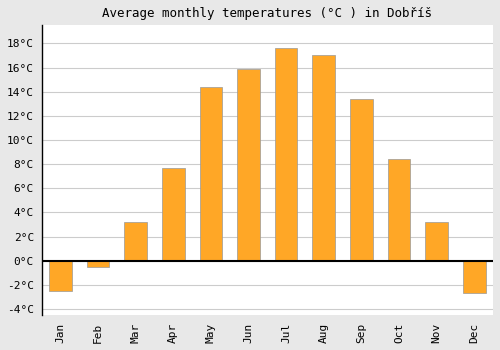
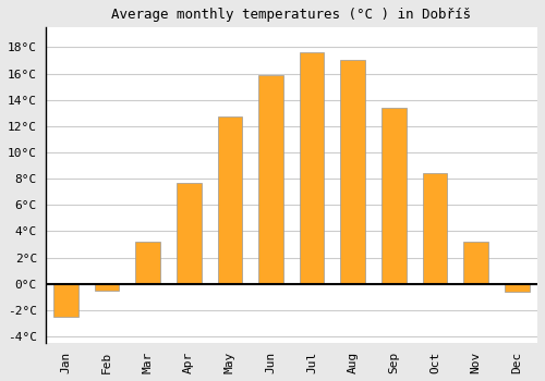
May: 14.4°C -> 12.7°C
Dec: -2.7°C -> -0.6°C
